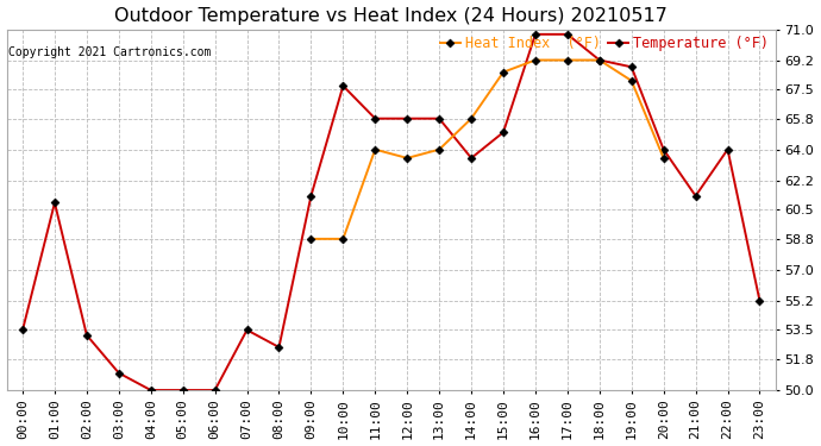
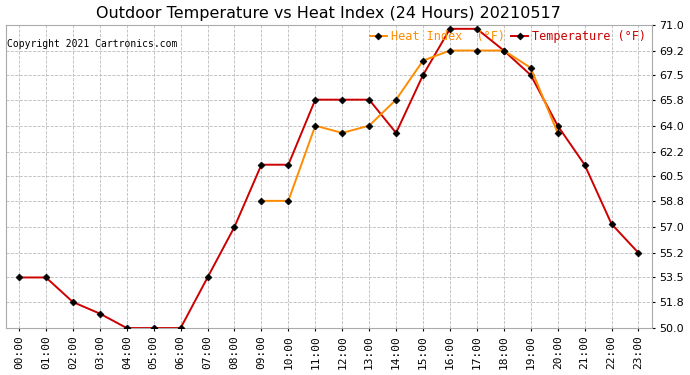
Temperature (°F)/01:00: 60.9 -> 53.5
Temperature (°F)/02:00: 53.2 -> 51.8
Temperature (°F)/08:00: 52.5 -> 57.0
Temperature (°F)/10:00: 67.7 -> 61.3
Temperature (°F)/15:00: 65.0 -> 67.5
Temperature (°F)/19:00: 68.8 -> 67.5
Temperature (°F)/22:00: 64.0 -> 57.2
